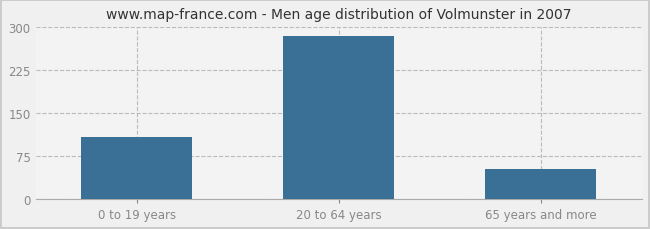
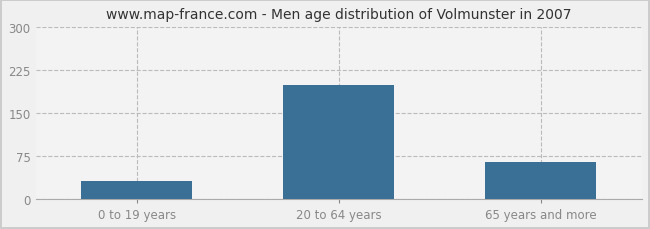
0 to 19 years: 107 -> 30
20 to 64 years: 283 -> 198
65 years and more: 52 -> 64
